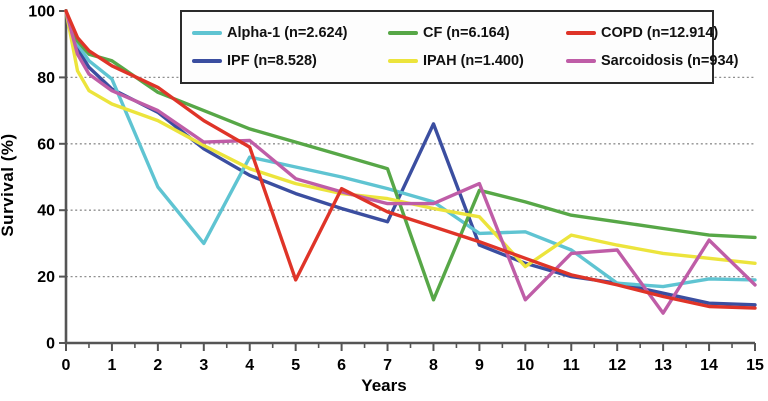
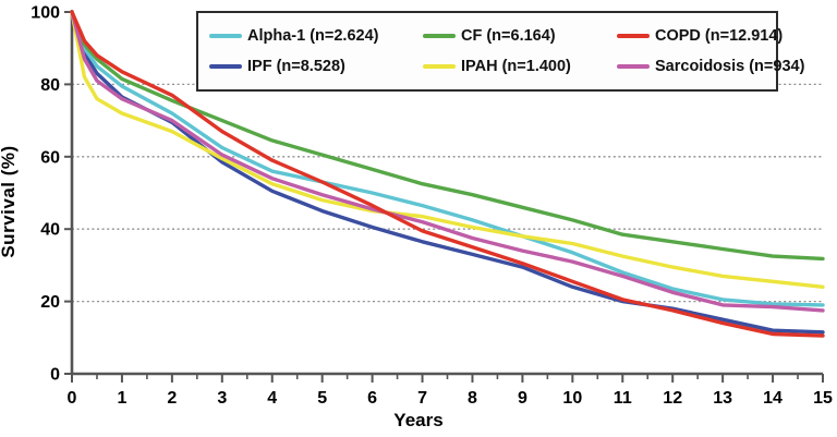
CF (n=6.164)/1: 85 -> 82
Alpha-1 (n=2.624)/2: 47 -> 72
Alpha-1 (n=2.624)/3: 30 -> 62
Sarcoidosis (n=934)/4: 61 -> 54
COPD (n=12.914)/5: 19 -> 53
CF (n=6.164)/8: 13 -> 50
IPF (n=8.528)/8: 66 -> 33
Sarcoidosis (n=934)/8: 42 -> 38
Alpha-1 (n=2.624)/9: 33 -> 38
Sarcoidosis (n=934)/9: 48 -> 34
IPAH (n=1.400)/10: 23 -> 36
Sarcoidosis (n=934)/10: 13 -> 31
Alpha-1 (n=2.624)/12: 18 -> 24
Sarcoidosis (n=934)/12: 28 -> 22
Alpha-1 (n=2.624)/13: 17 -> 20
Sarcoidosis (n=934)/13: 9 -> 19
Sarcoidosis (n=934)/14: 31 -> 18
